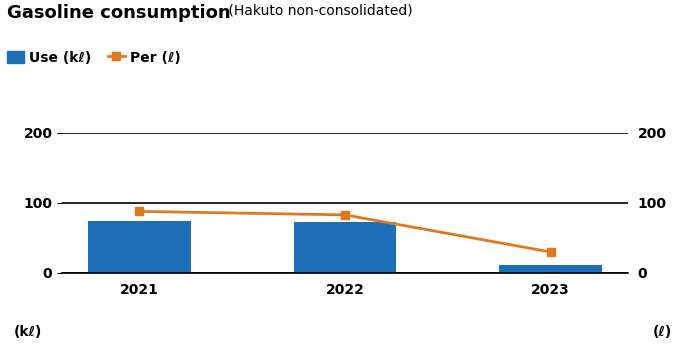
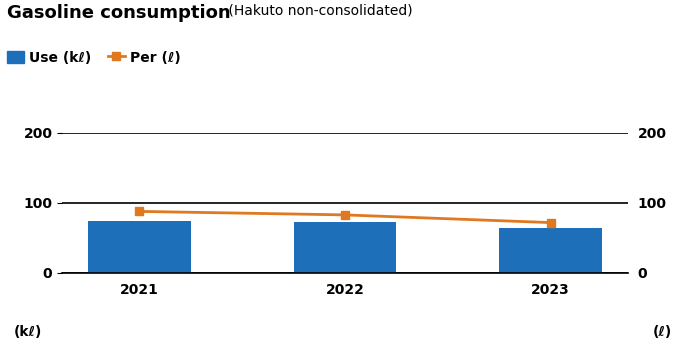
Use (kℓ)/2023: 12 -> 65
Per (ℓ)/2023: 30 -> 72
